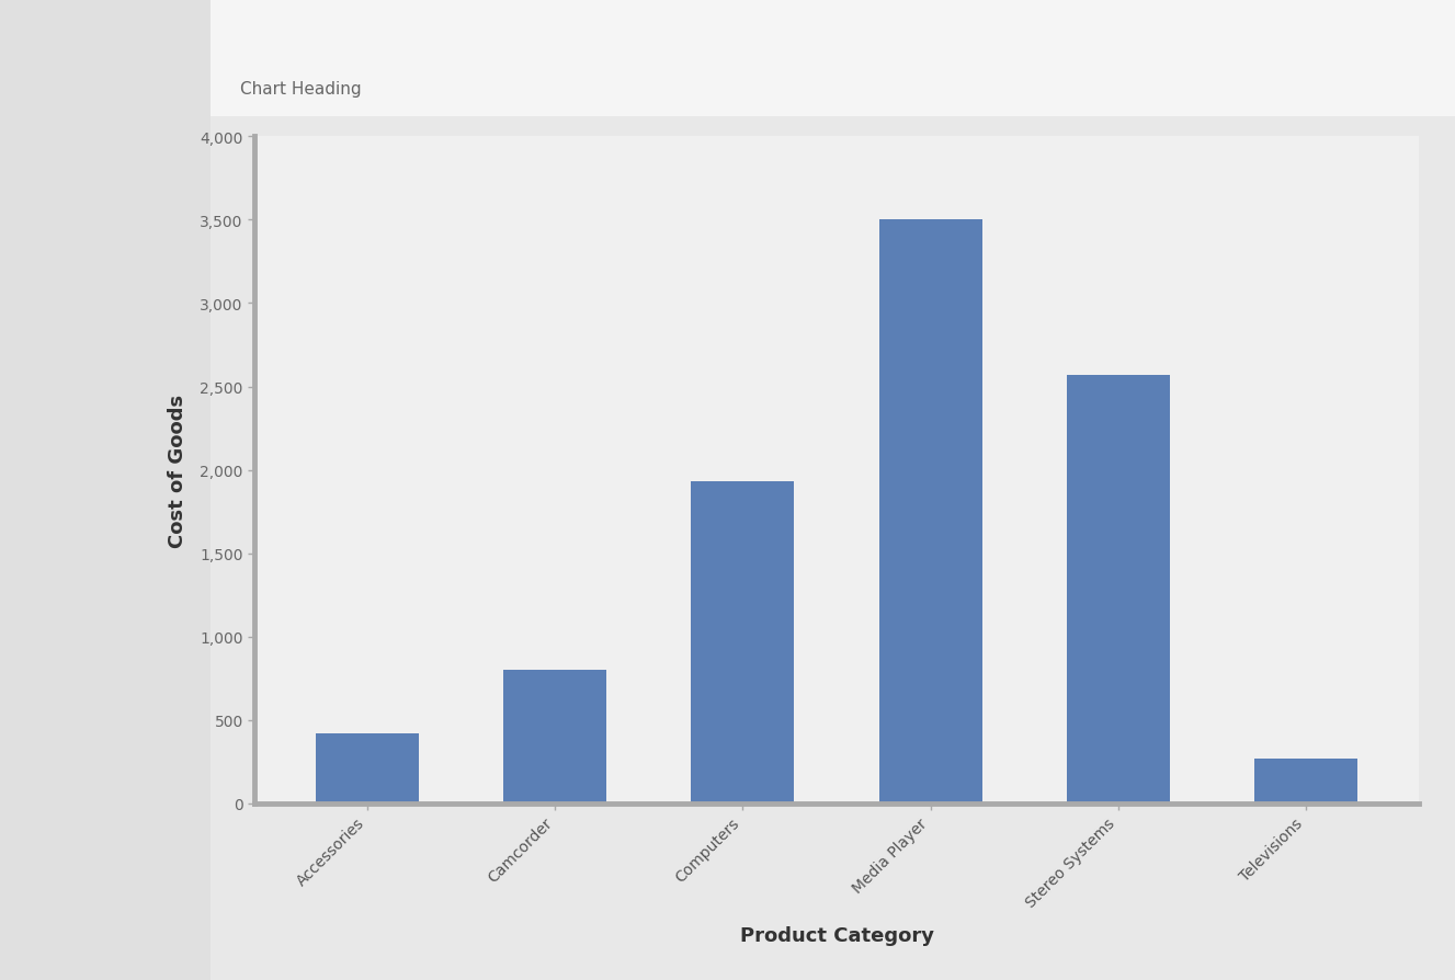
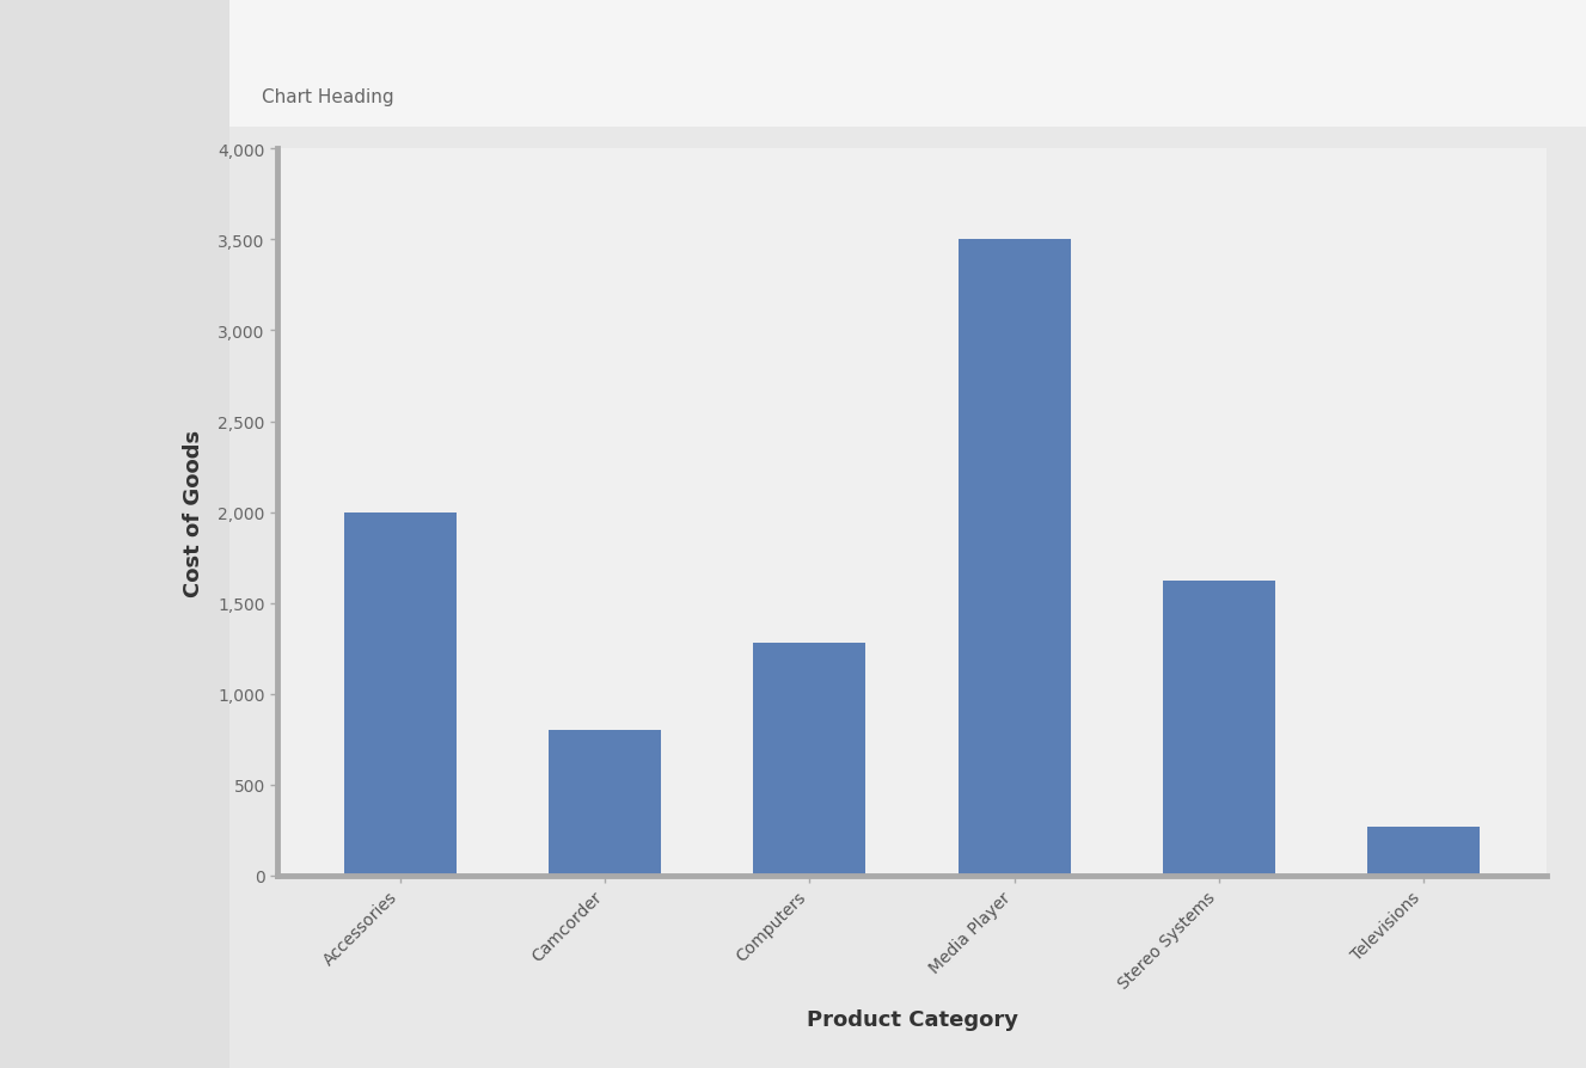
Accessories: 420 -> 2,000
Computers: 1,930 -> 1,280
Stereo Systems: 2,570 -> 1,620
